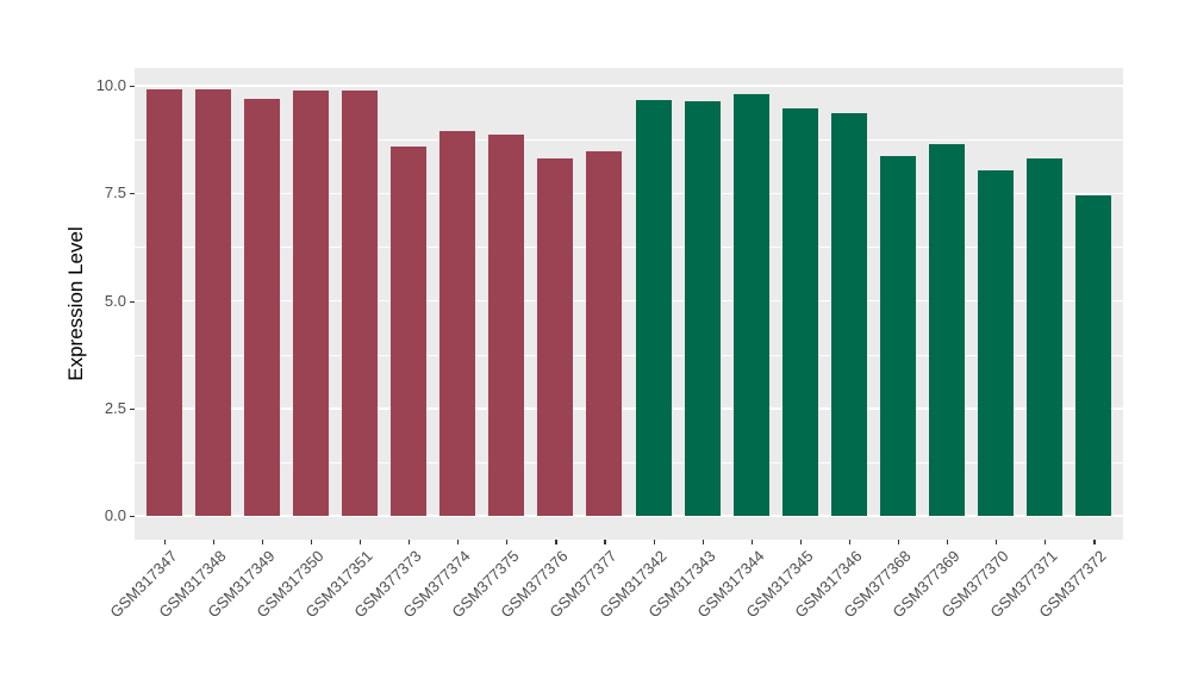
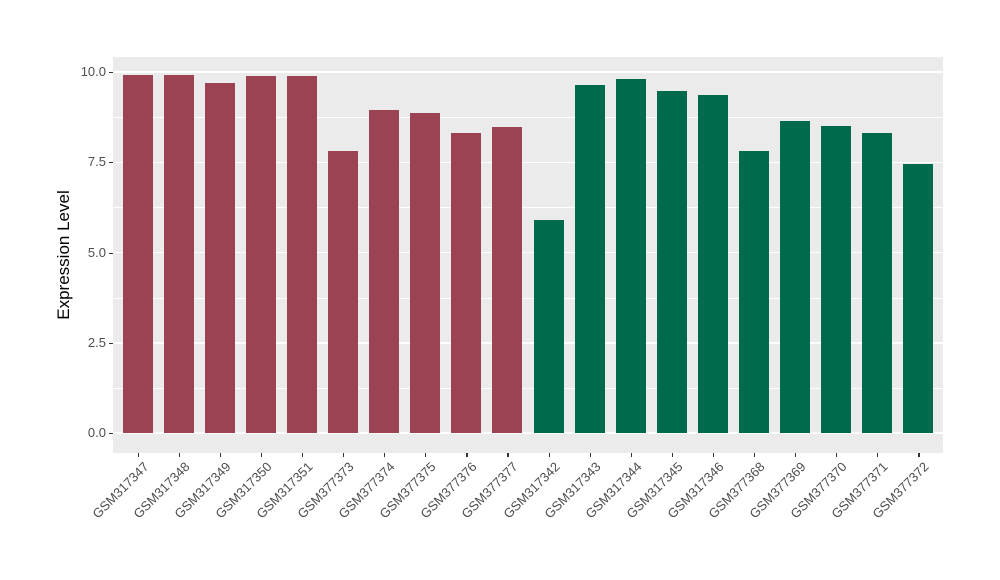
GSM377373: 8.6 -> 7.8
GSM317342: 9.7 -> 5.9
GSM377368: 8.4 -> 7.8
GSM377370: 8.0 -> 8.5
